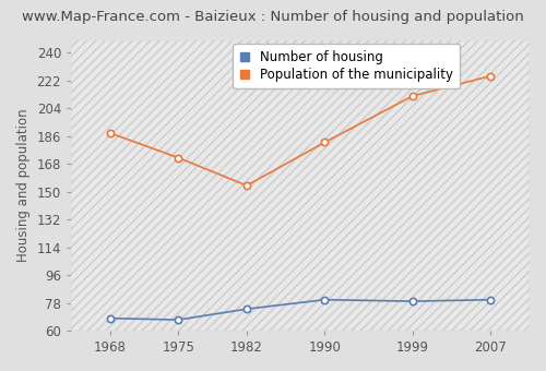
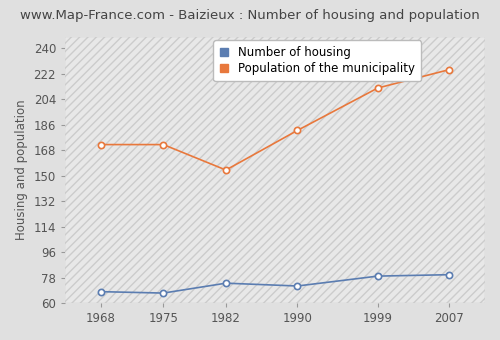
Population of the municipality/1968: 188 -> 172
Number of housing/1990: 80 -> 72
